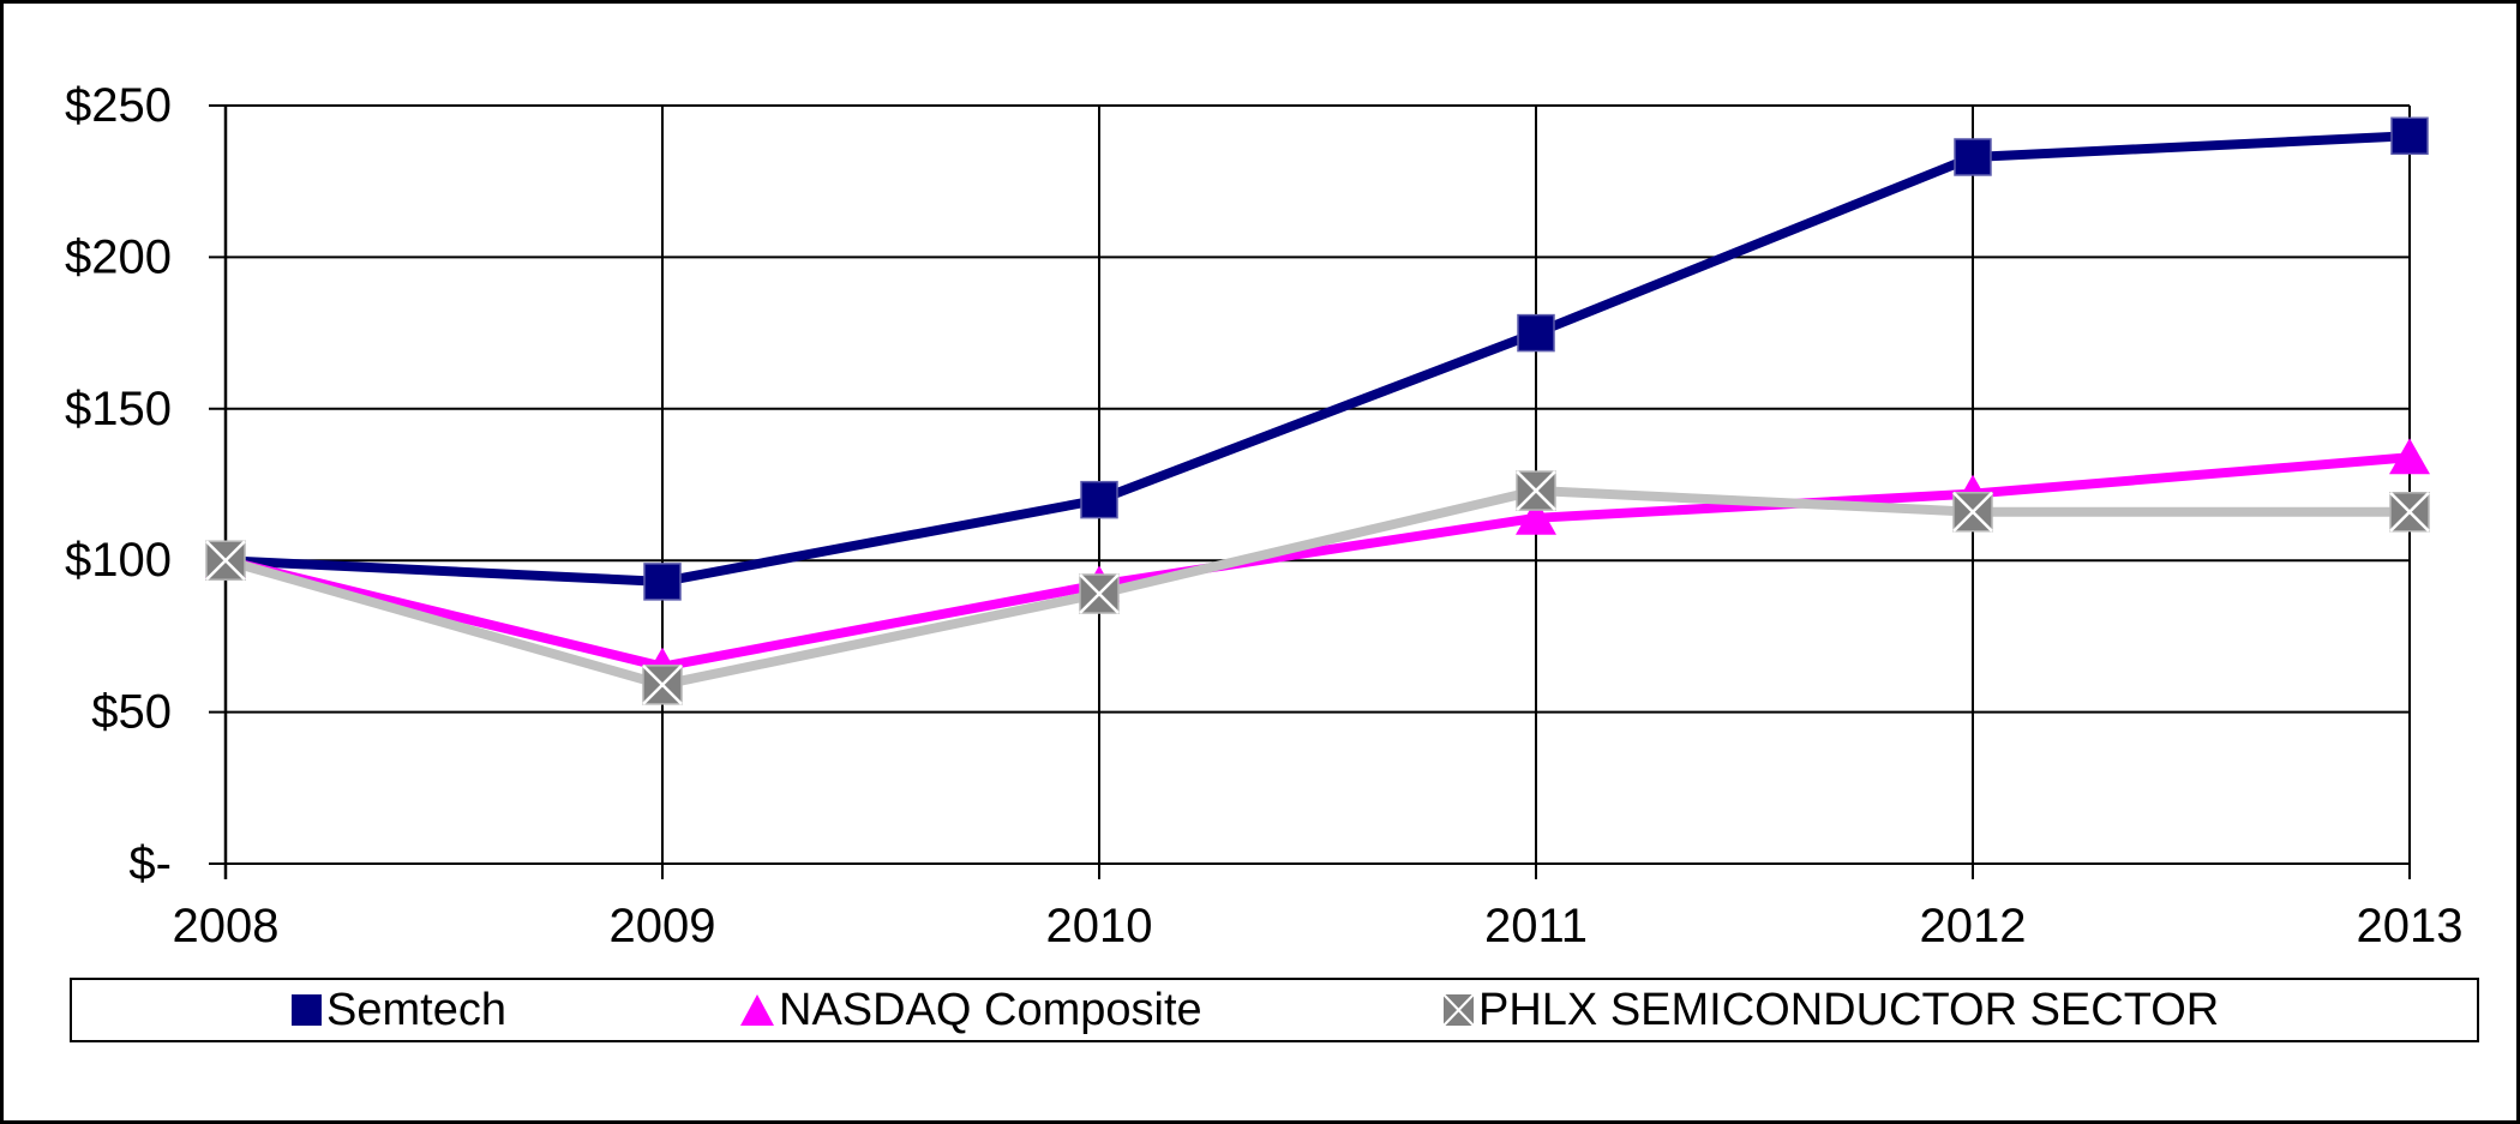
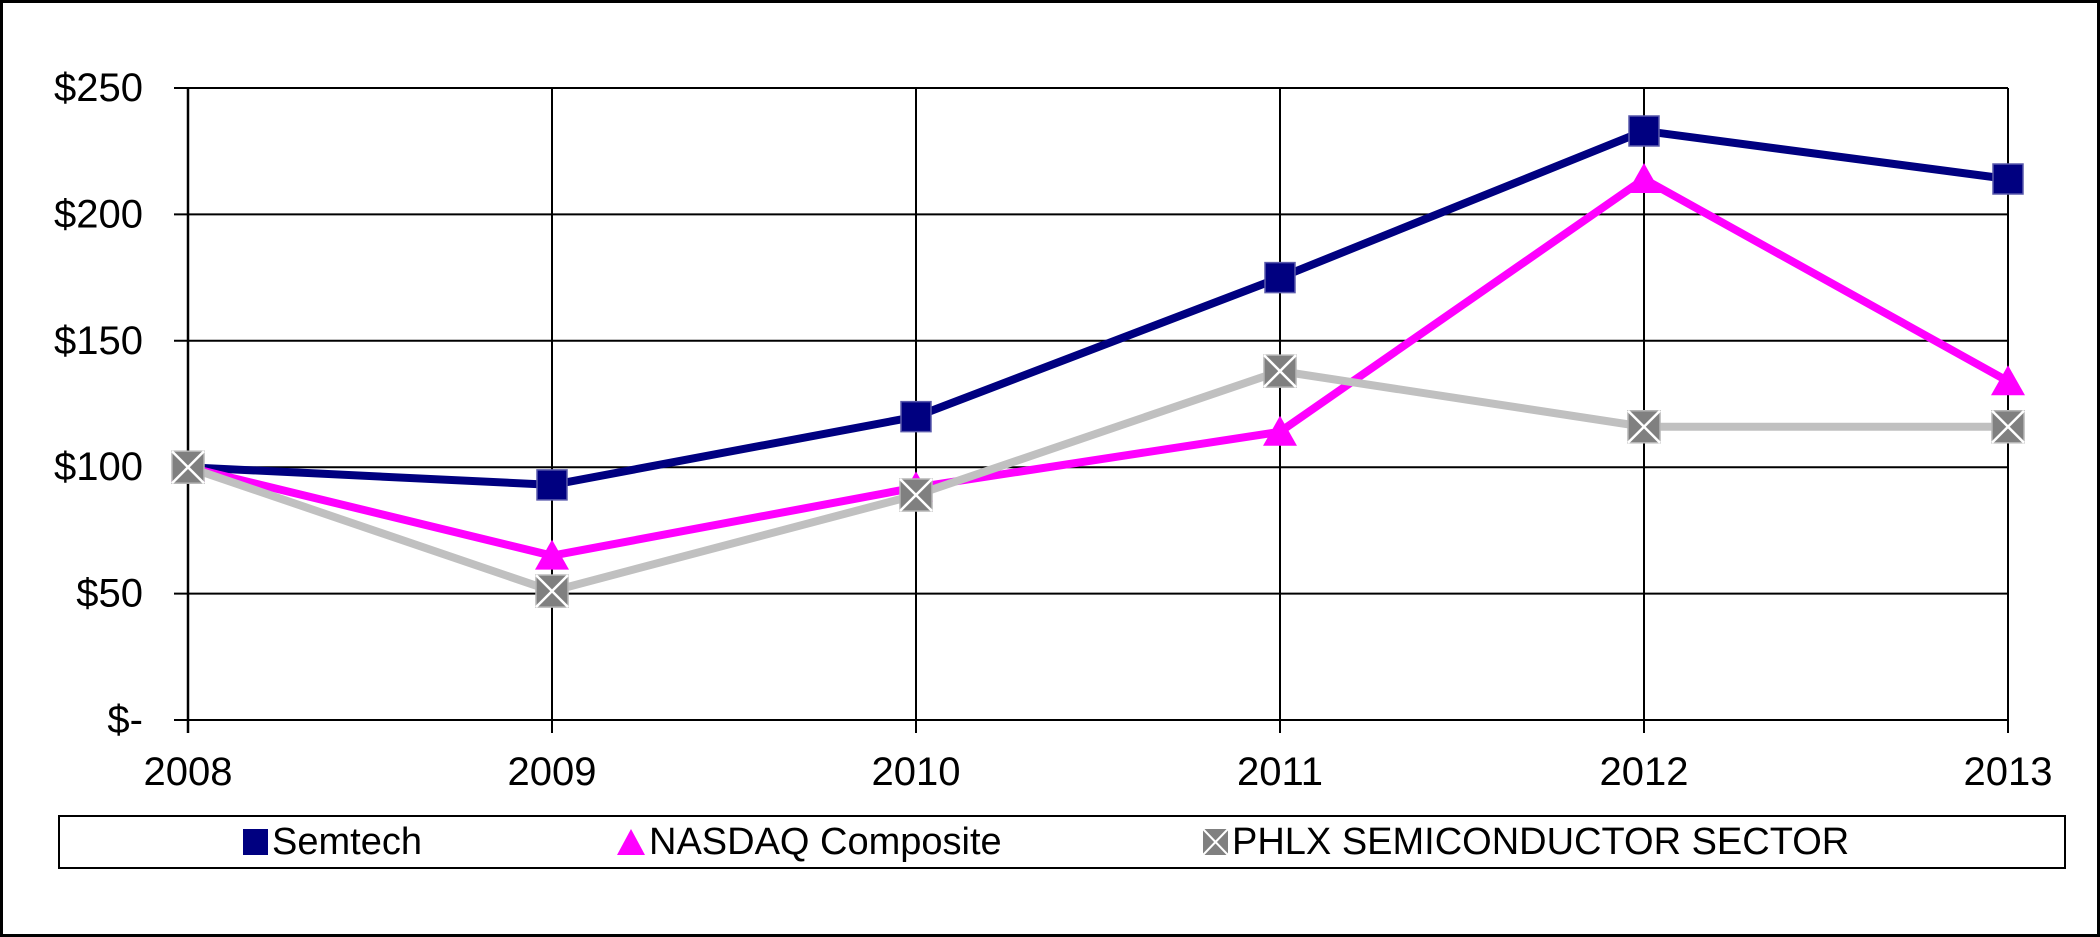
PHLX SEMICONDUCTOR SECTOR/2009: $59 -> $51
PHLX SEMICONDUCTOR SECTOR/2011: $123 -> $138
NASDAQ Composite/2012: $122 -> $214
Semtech/2013: $240 -> $214
